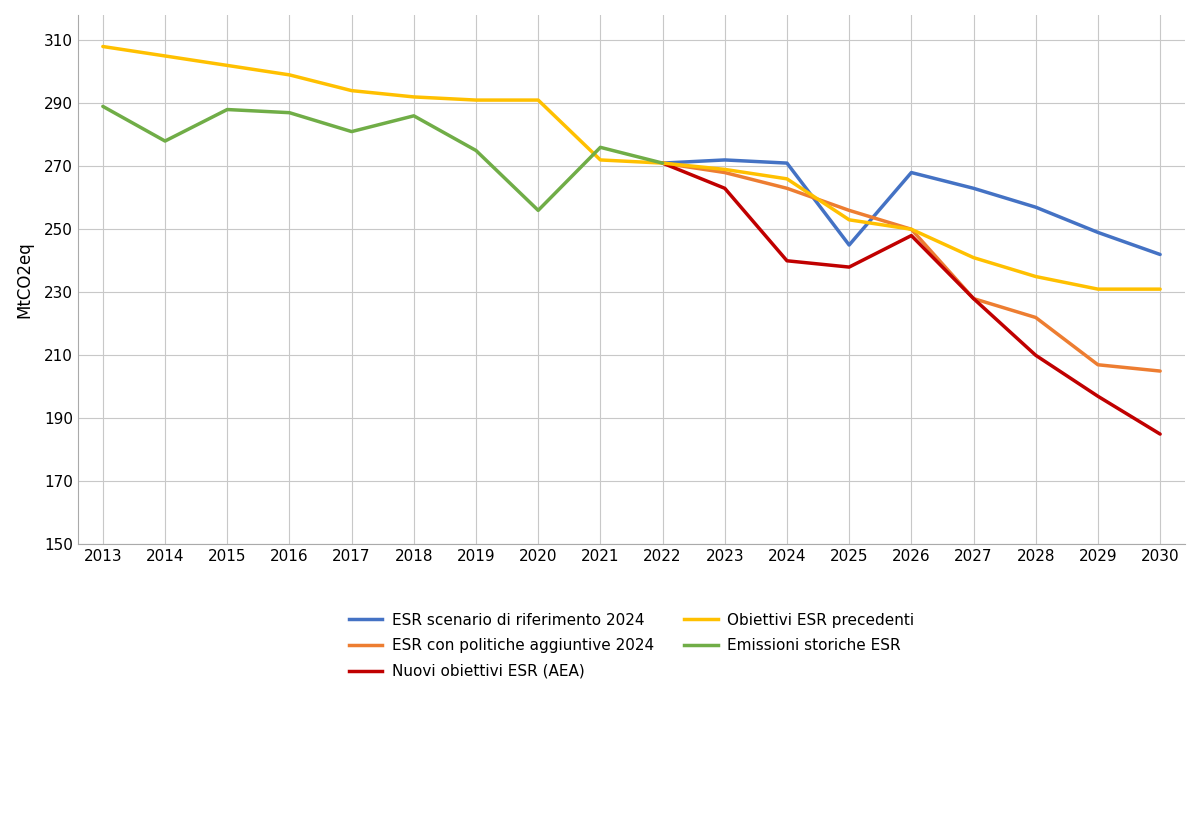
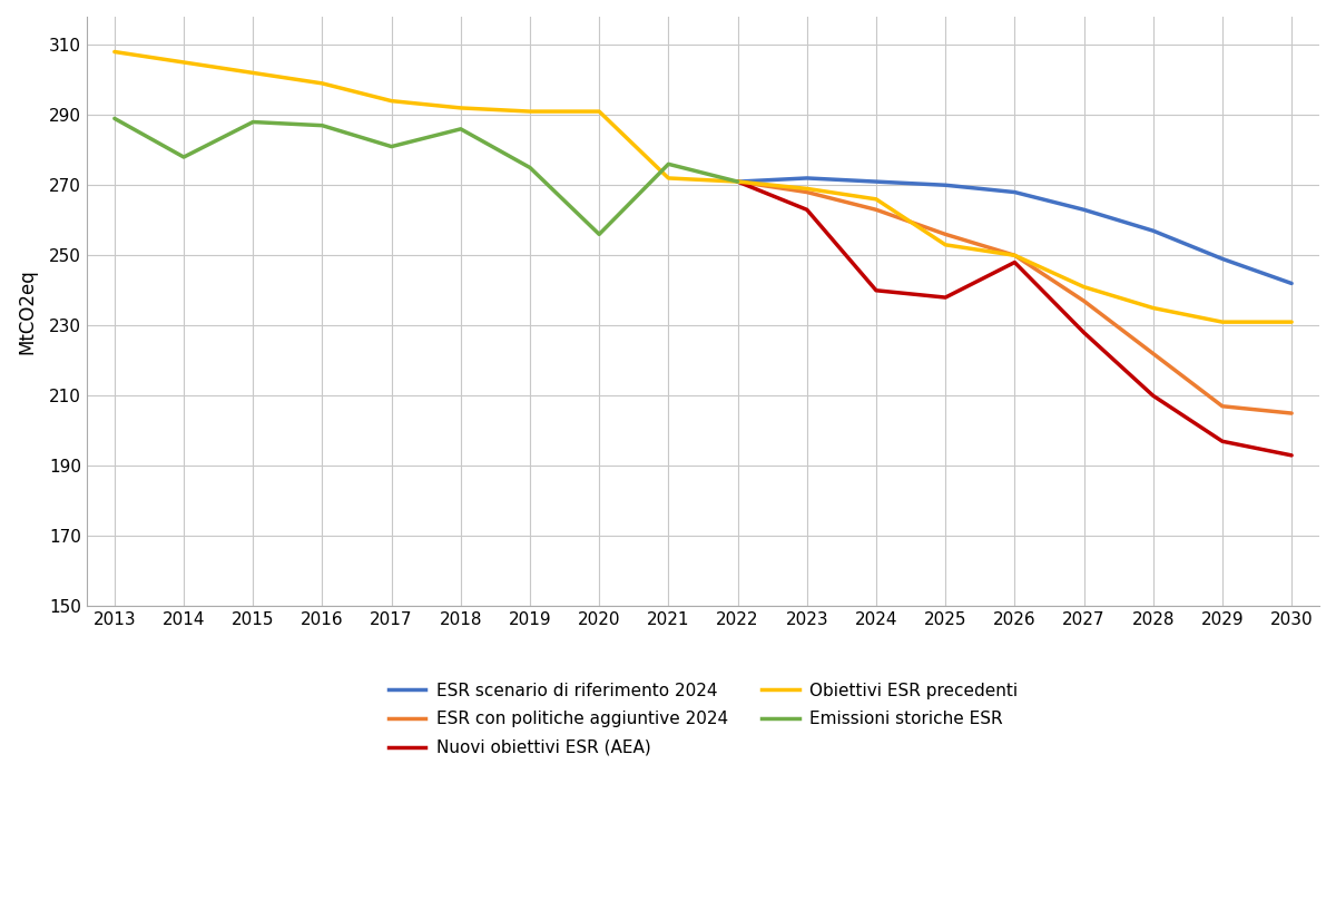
ESR scenario di riferimento 2024/2025: 245 -> 270
ESR con politiche aggiuntive 2024/2027: 228 -> 237
Nuovi obiettivi ESR (AEA)/2030: 185 -> 193
